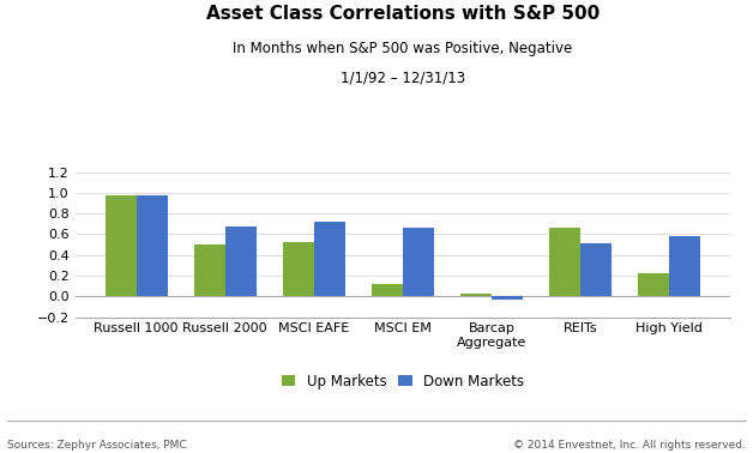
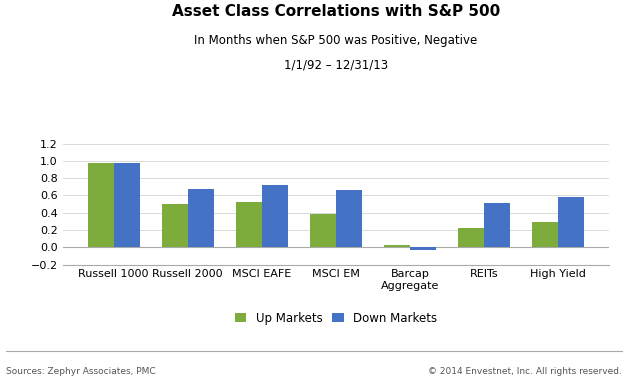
Up Markets/MSCI EM: 0.12 -> 0.38
Up Markets/REITs: 0.66 -> 0.22
Up Markets/High Yield: 0.22 -> 0.29
